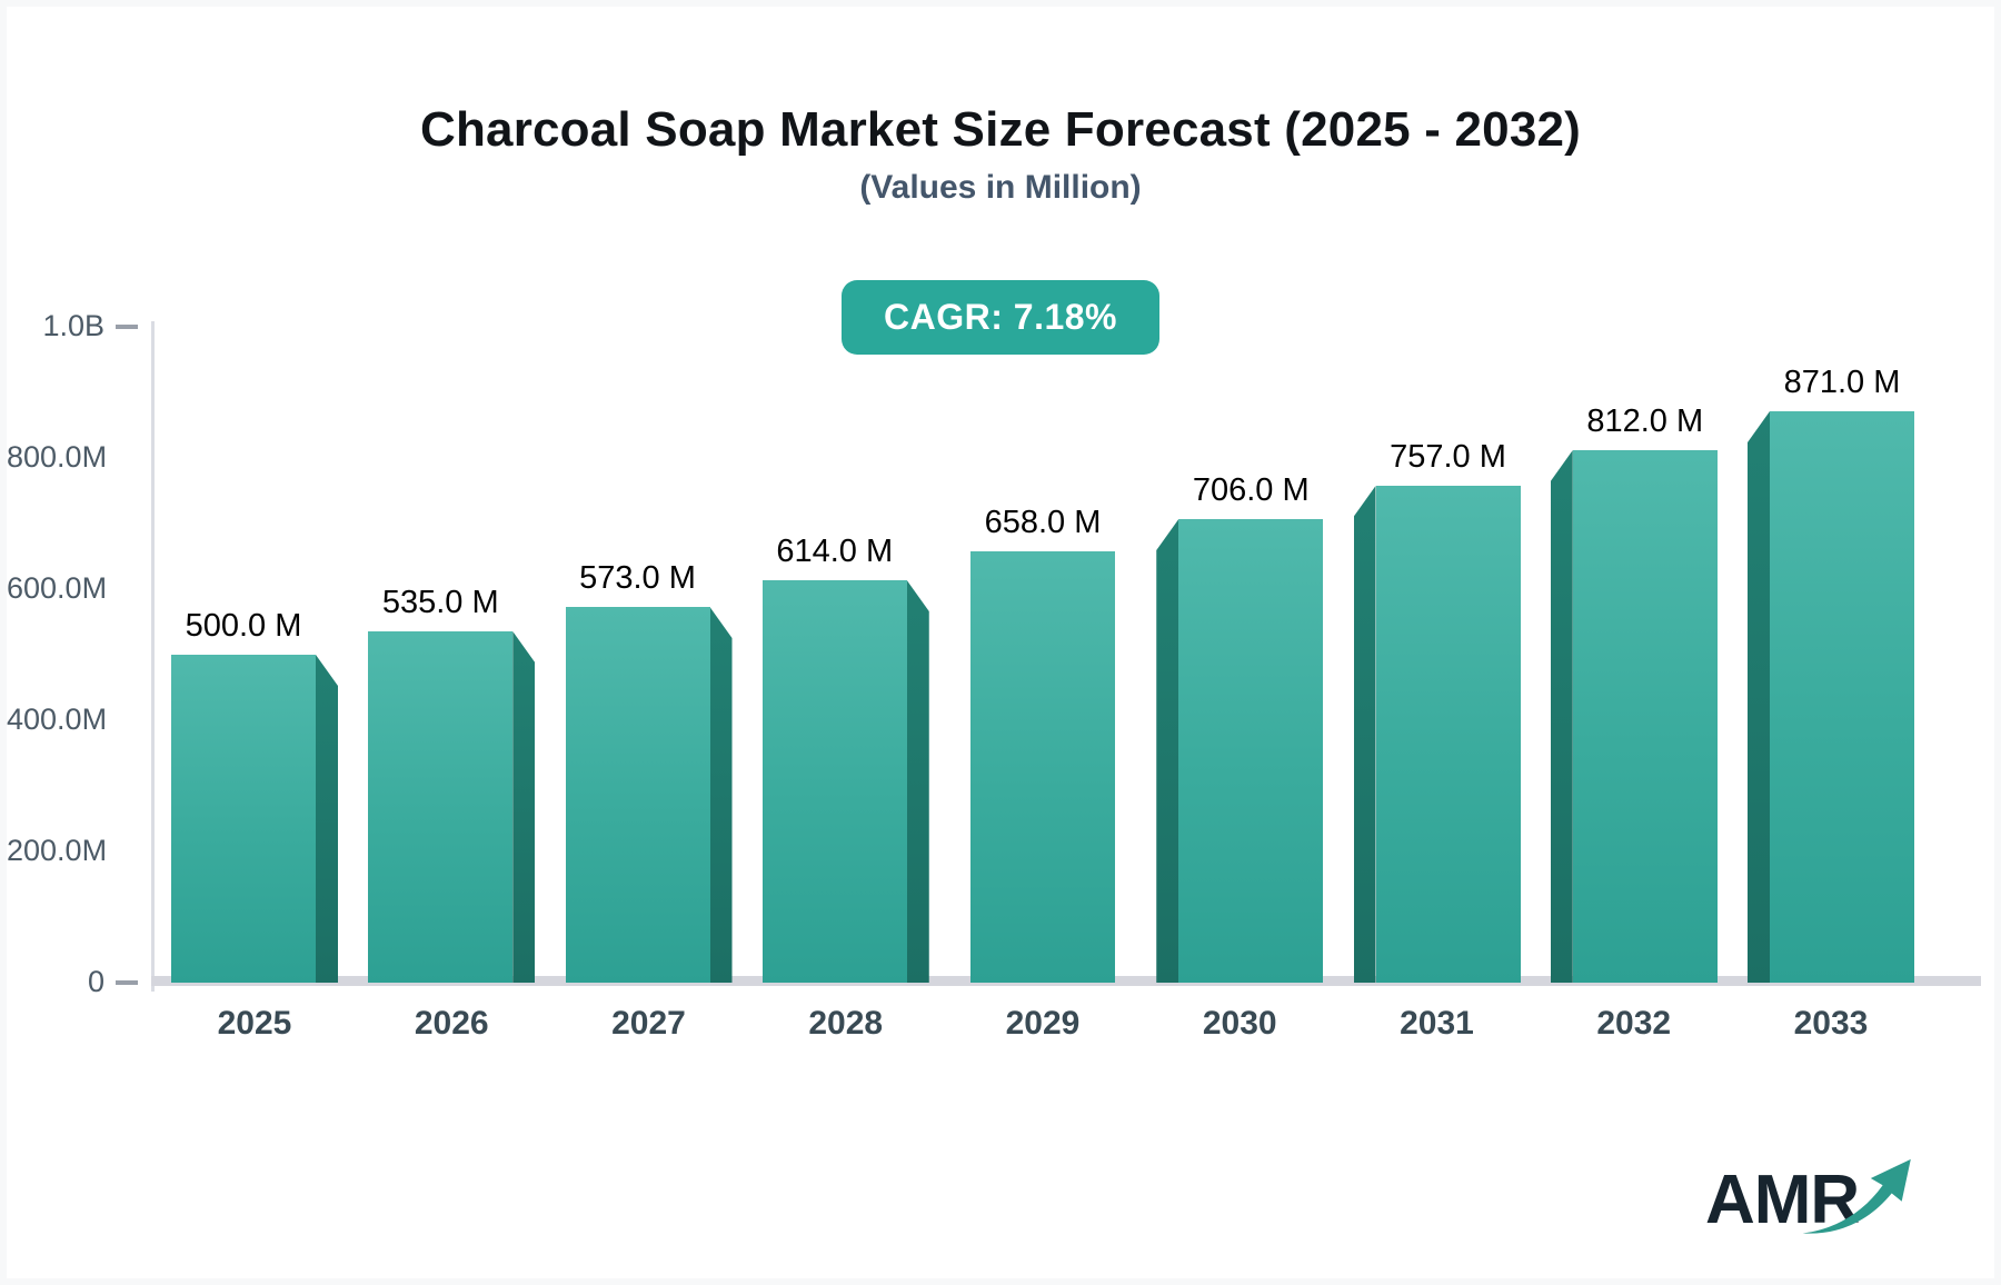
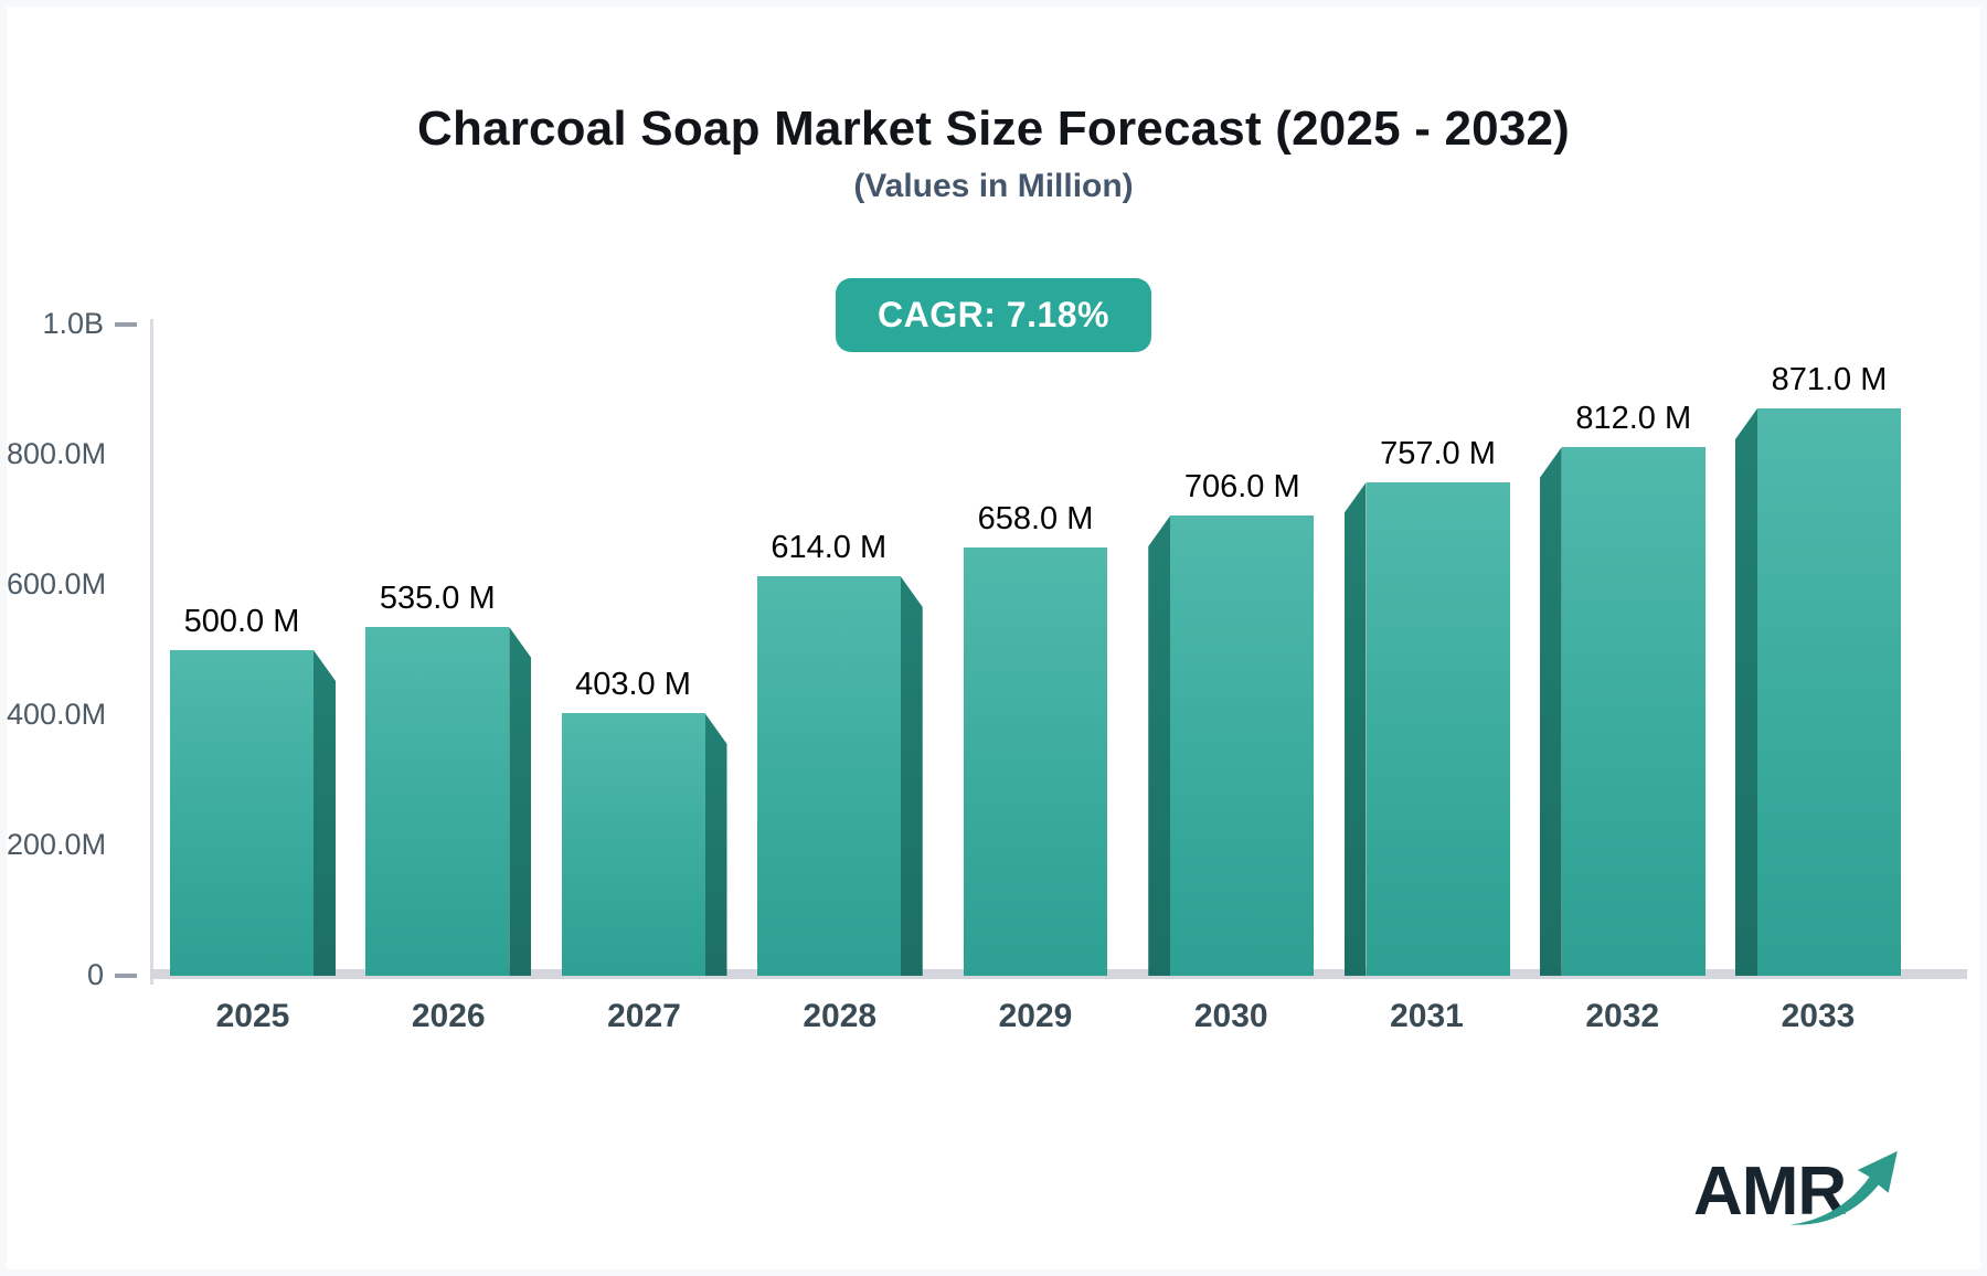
2027: 573.0 -> 403.0
